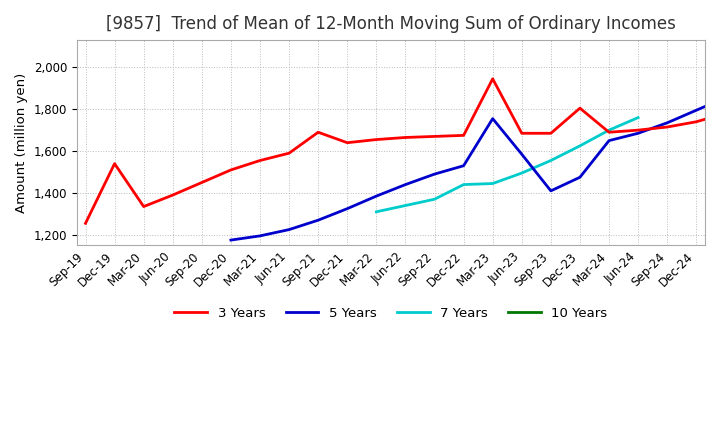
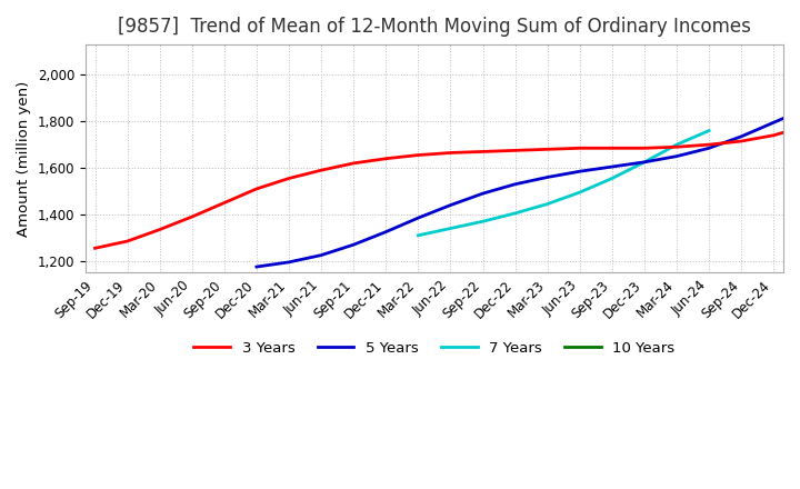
3 Years/Dec-19: 1,540 -> 1,285
3 Years/Sep-21: 1,690 -> 1,620
7 Years/Dec-22: 1,440 -> 1,405
3 Years/Mar-23: 1,945 -> 1,680
5 Years/Mar-23: 1,755 -> 1,560
5 Years/Sep-23: 1,410 -> 1,605
3 Years/Dec-23: 1,805 -> 1,685
5 Years/Dec-23: 1,475 -> 1,625
